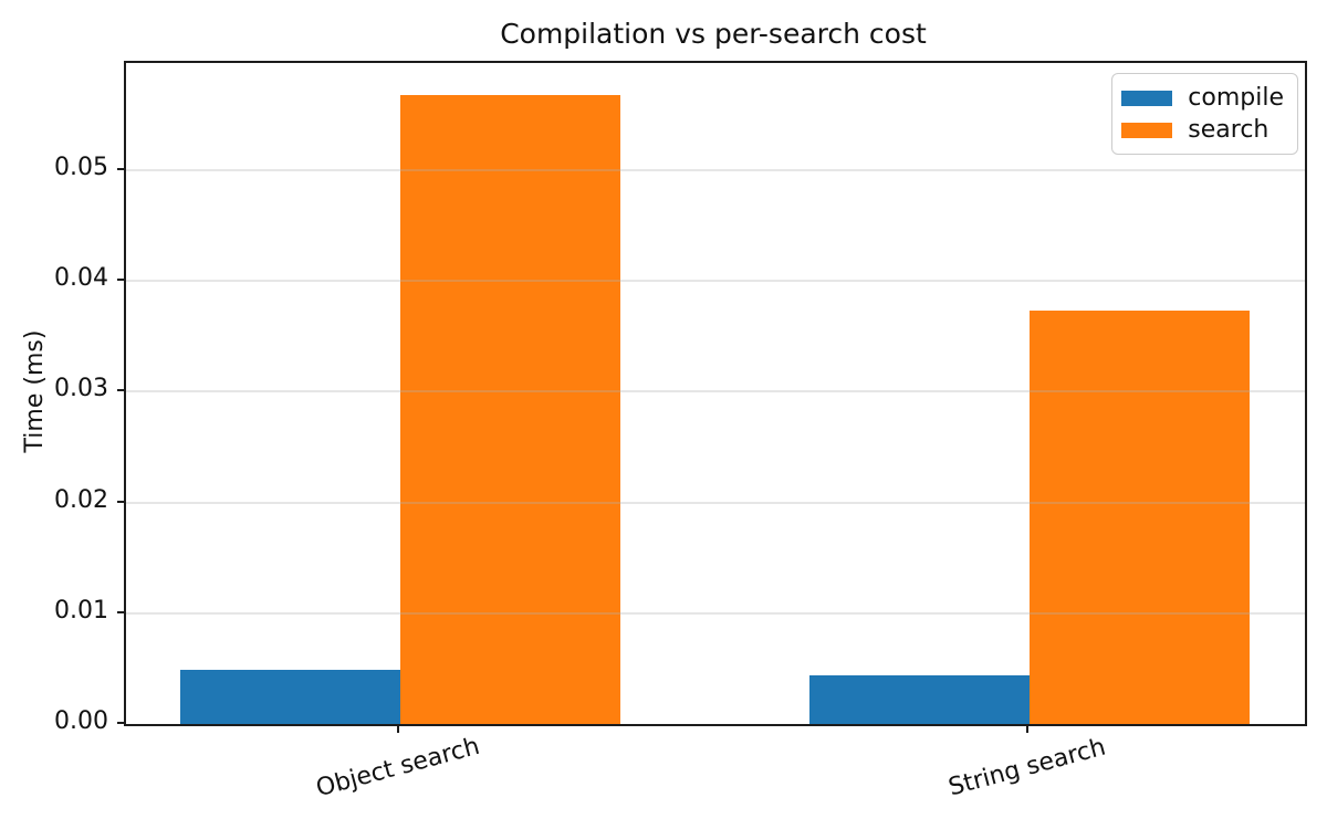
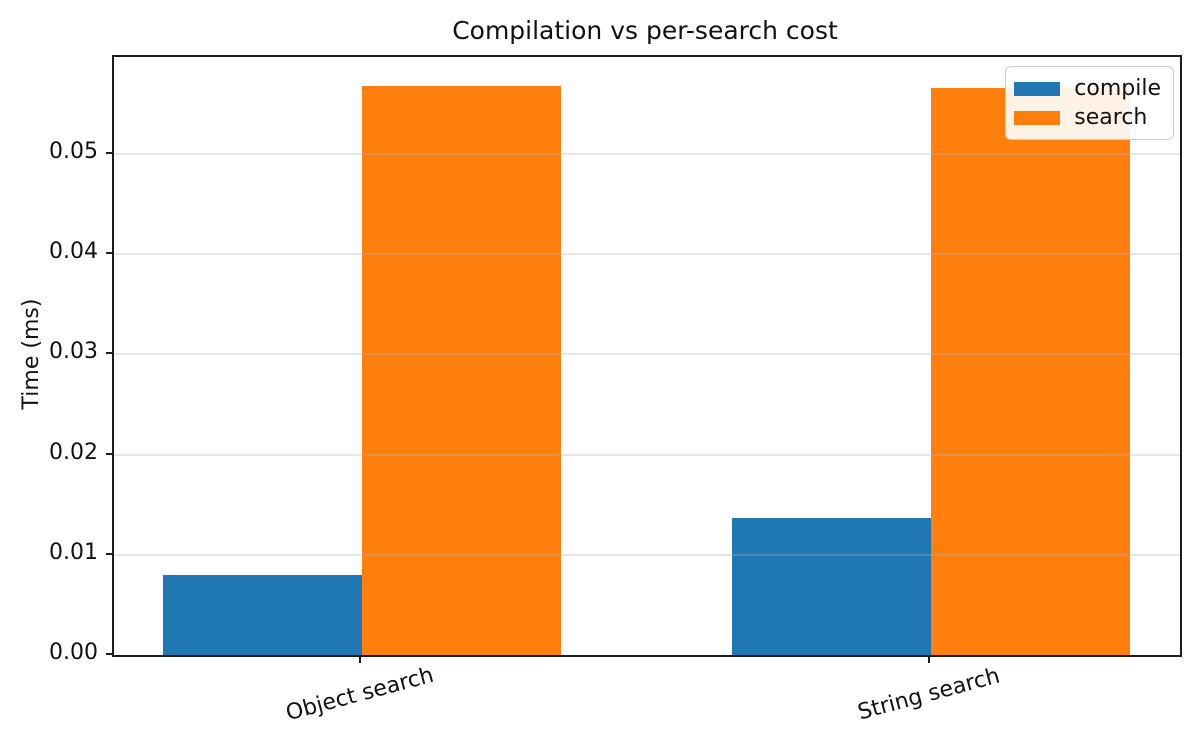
compile/Object search: 0.0049 -> 0.0080
compile/String search: 0.0044 -> 0.0137
search/String search: 0.0373 -> 0.0566
